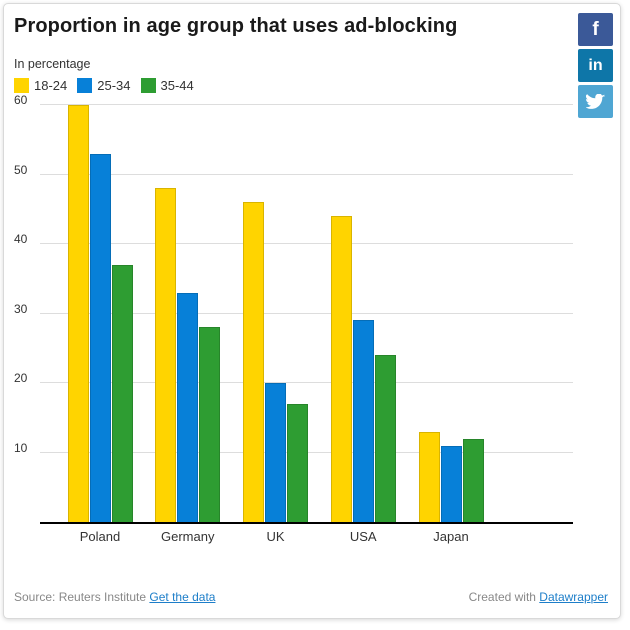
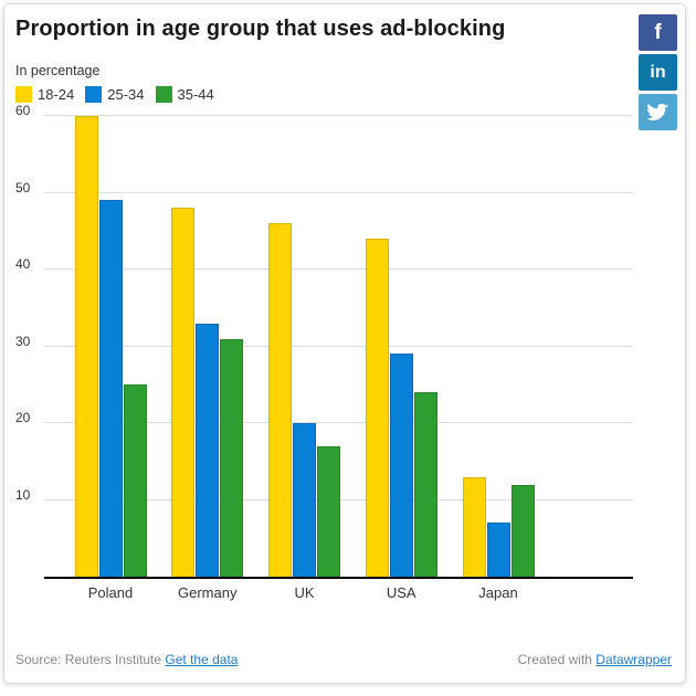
25-34/Poland: 53 -> 49
35-44/Poland: 37 -> 25
35-44/Germany: 28 -> 31
25-34/Japan: 11 -> 7
